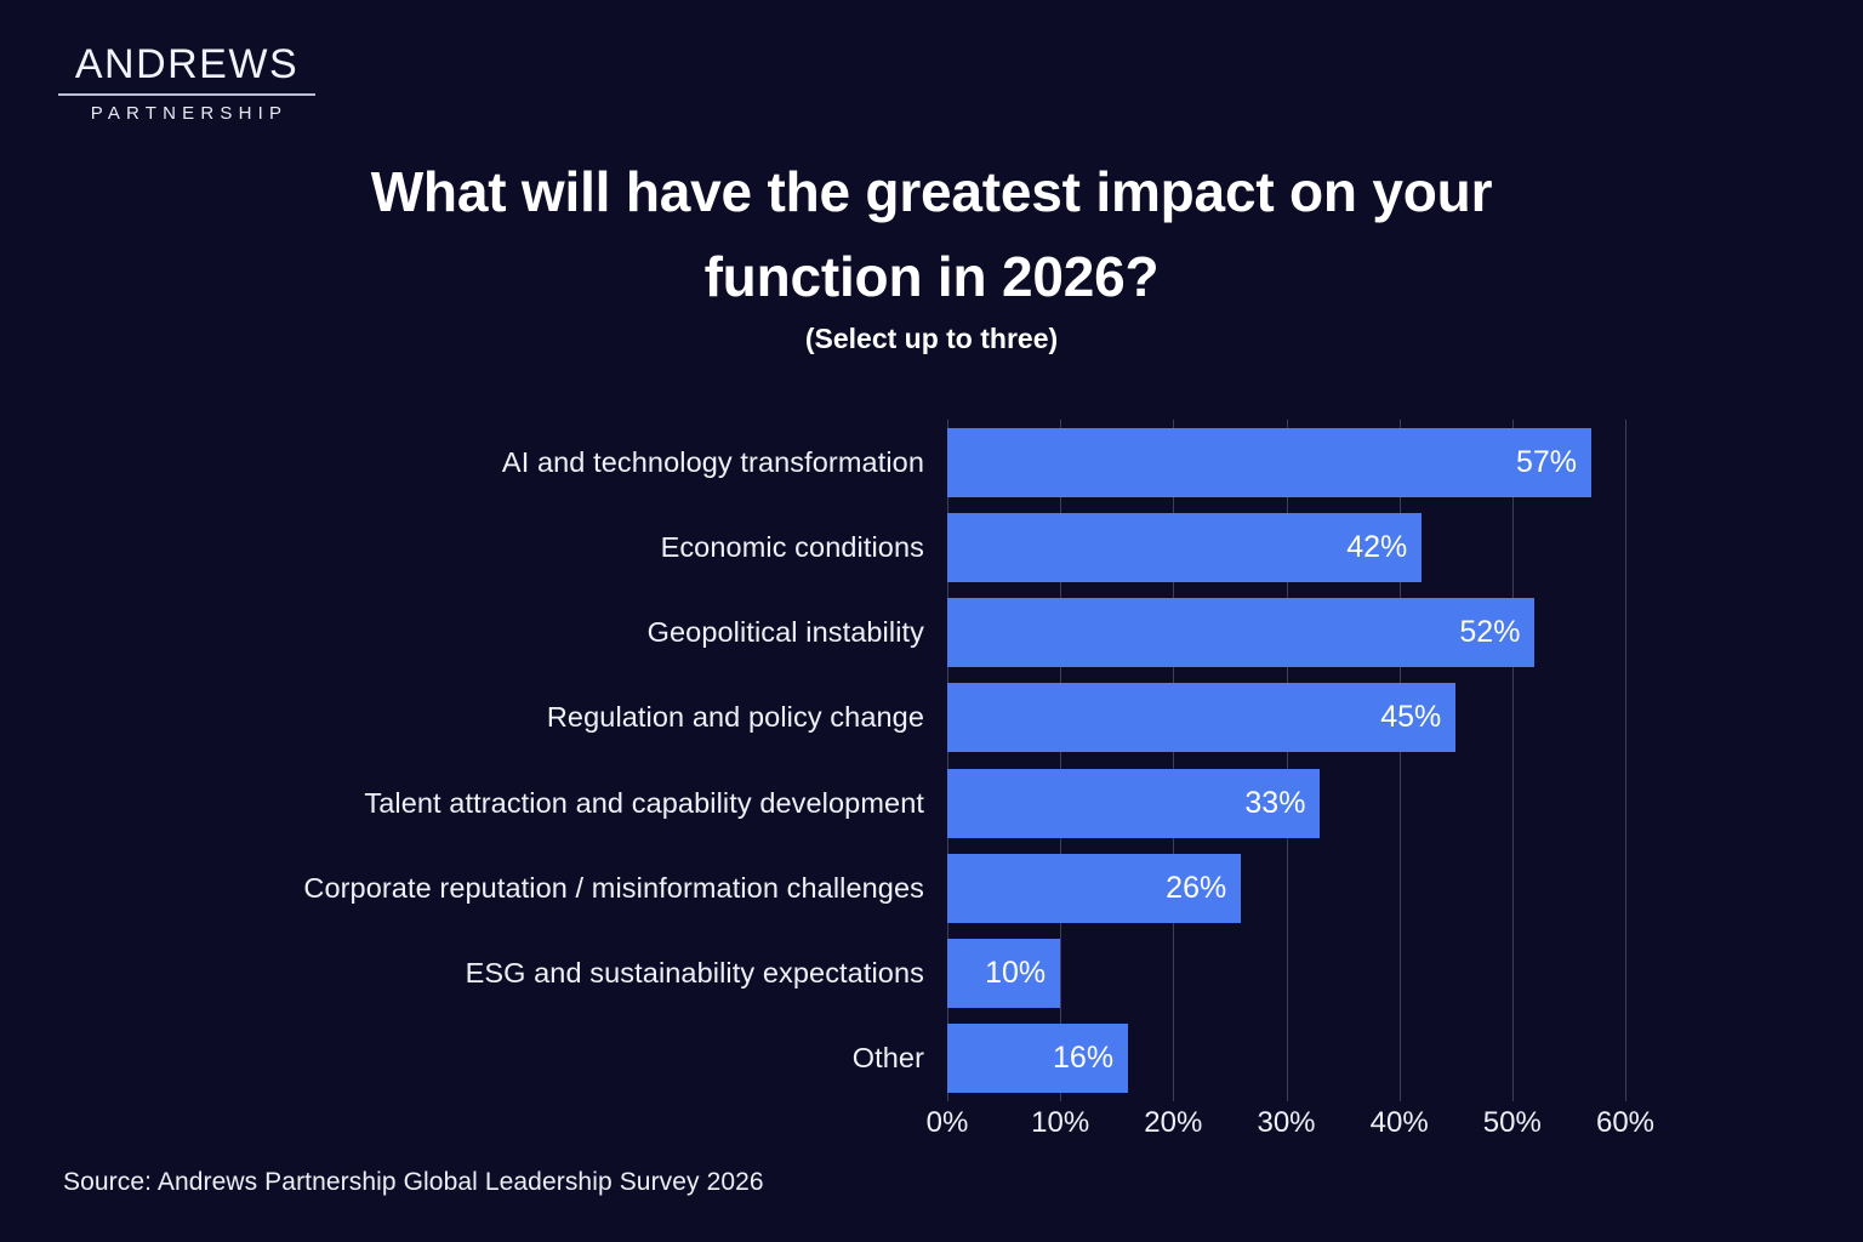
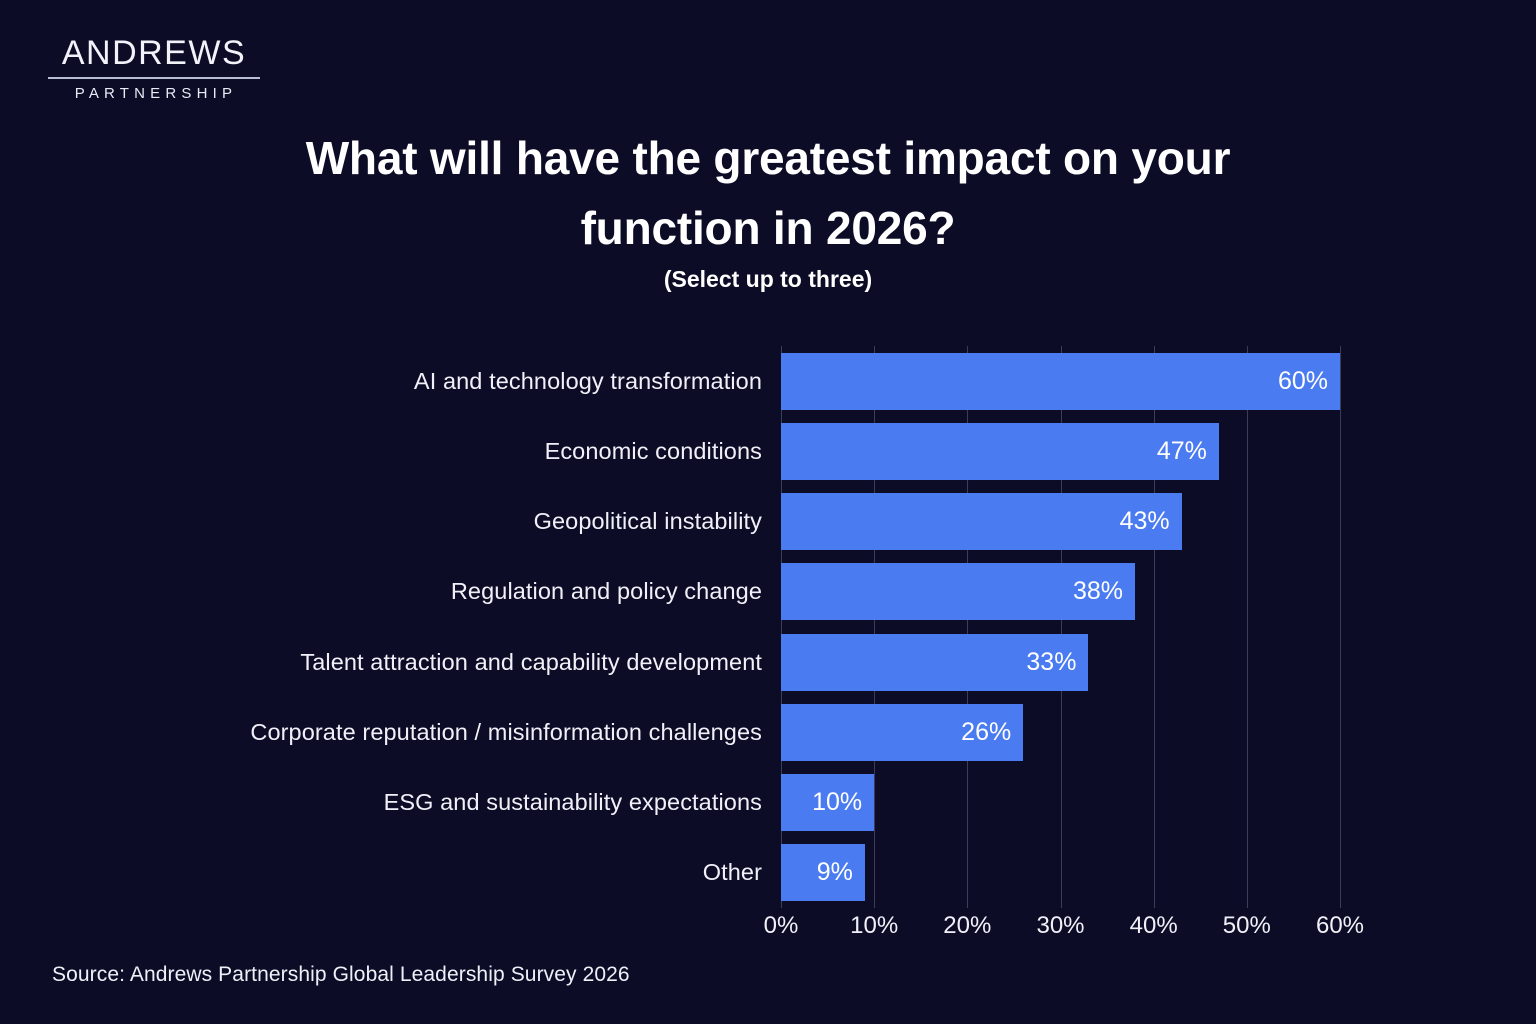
AI and technology transformation: 57% -> 60%
Economic conditions: 42% -> 47%
Geopolitical instability: 52% -> 43%
Regulation and policy change: 45% -> 38%
Other: 16% -> 9%
